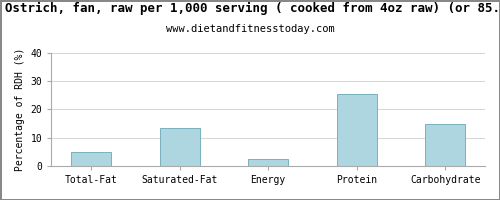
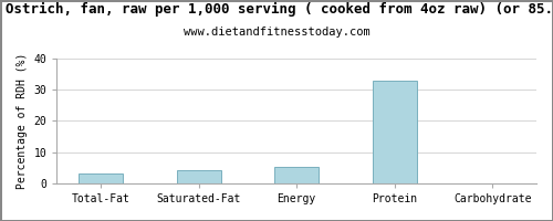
Total-Fat: 5.0 -> 3.2
Saturated-Fat: 13.5 -> 4.3
Energy: 2.5 -> 5.3
Protein: 25.5 -> 33.0
Carbohydrate: 15.0 -> 0.1
